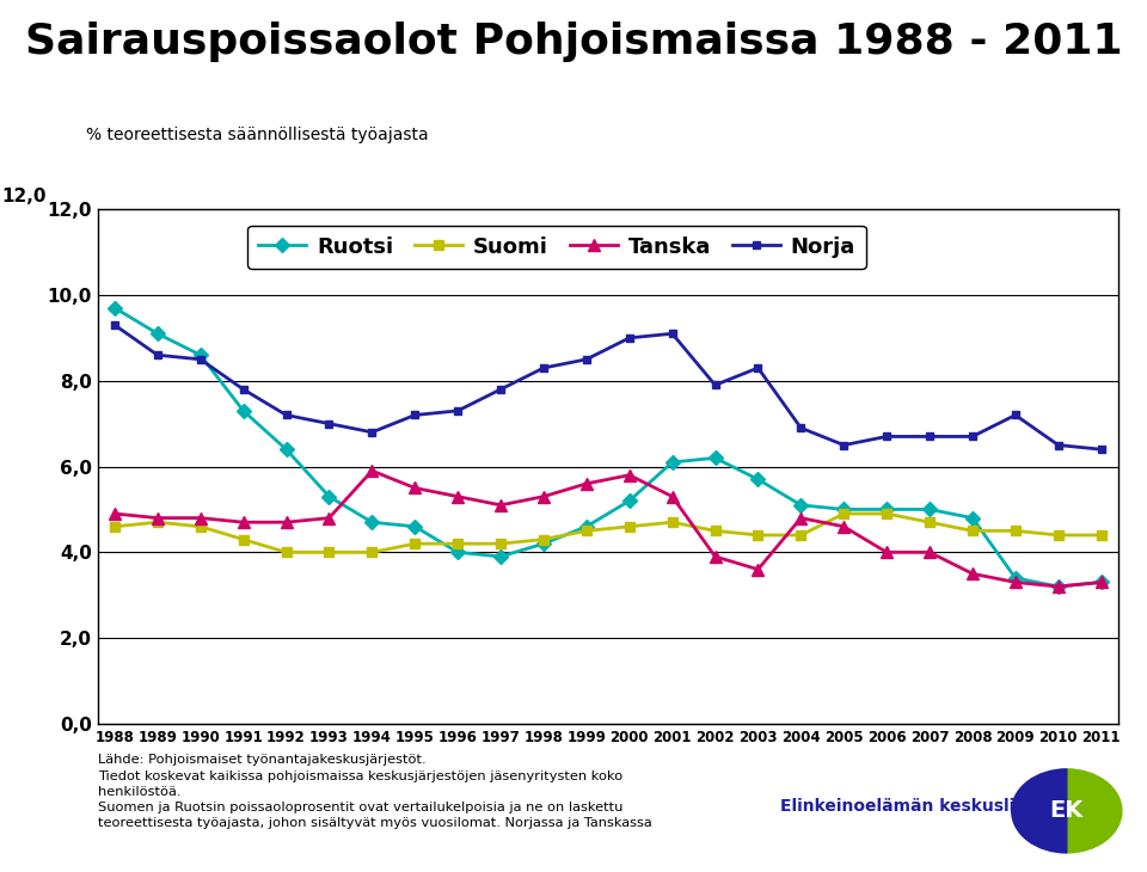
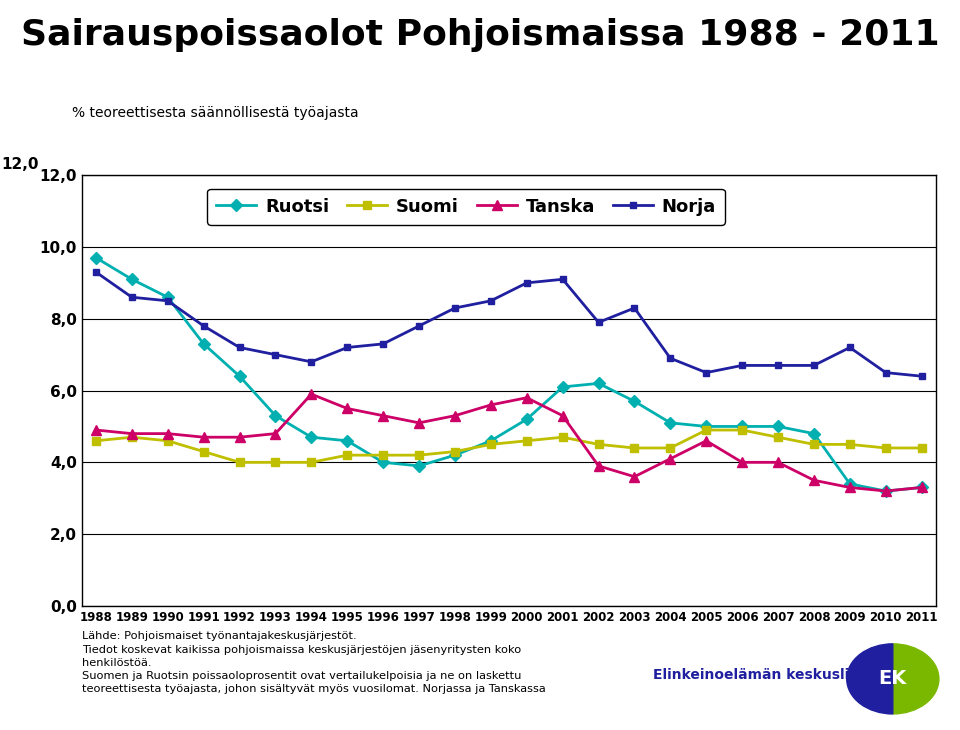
Tanska/2004: 4,8 -> 4,1
